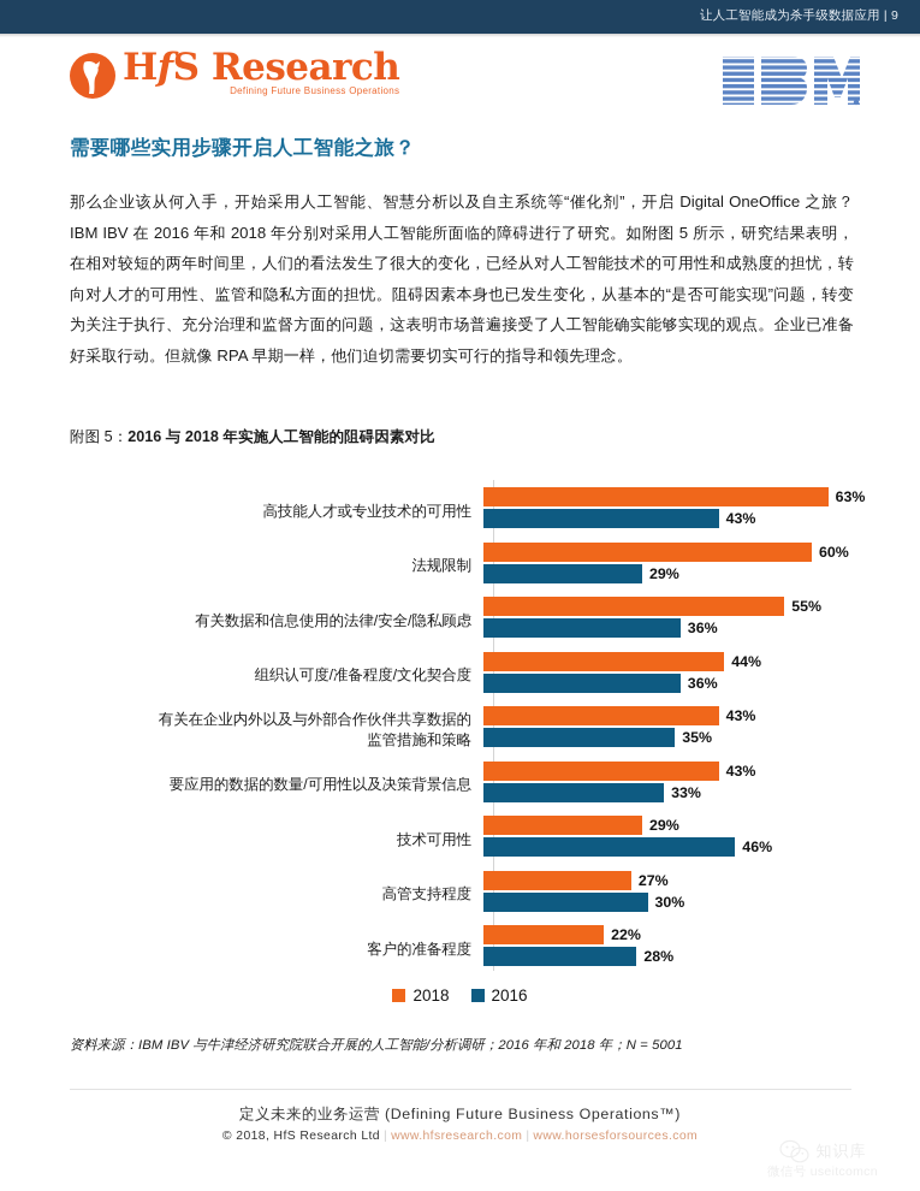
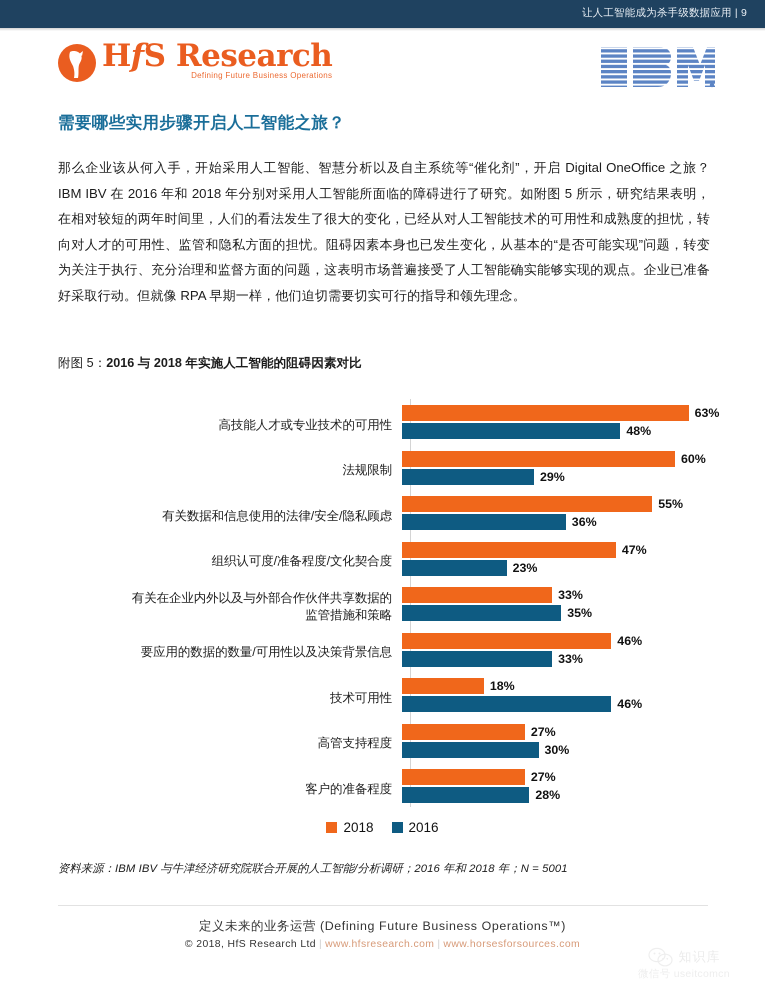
2016/高技能人才或专业技术的可用性: 43% -> 48%
2018/组织认可度/准备程度/文化契合度: 44% -> 47%
2016/组织认可度/准备程度/文化契合度: 36% -> 23%
2018/有关在企业内外以及与外部合作伙伴共享数据的 监管措施和策略: 43% -> 33%
2018/要应用的数据的数量/可用性以及决策背景信息: 43% -> 46%
2018/技术可用性: 29% -> 18%
2018/客户的准备程度: 22% -> 27%
